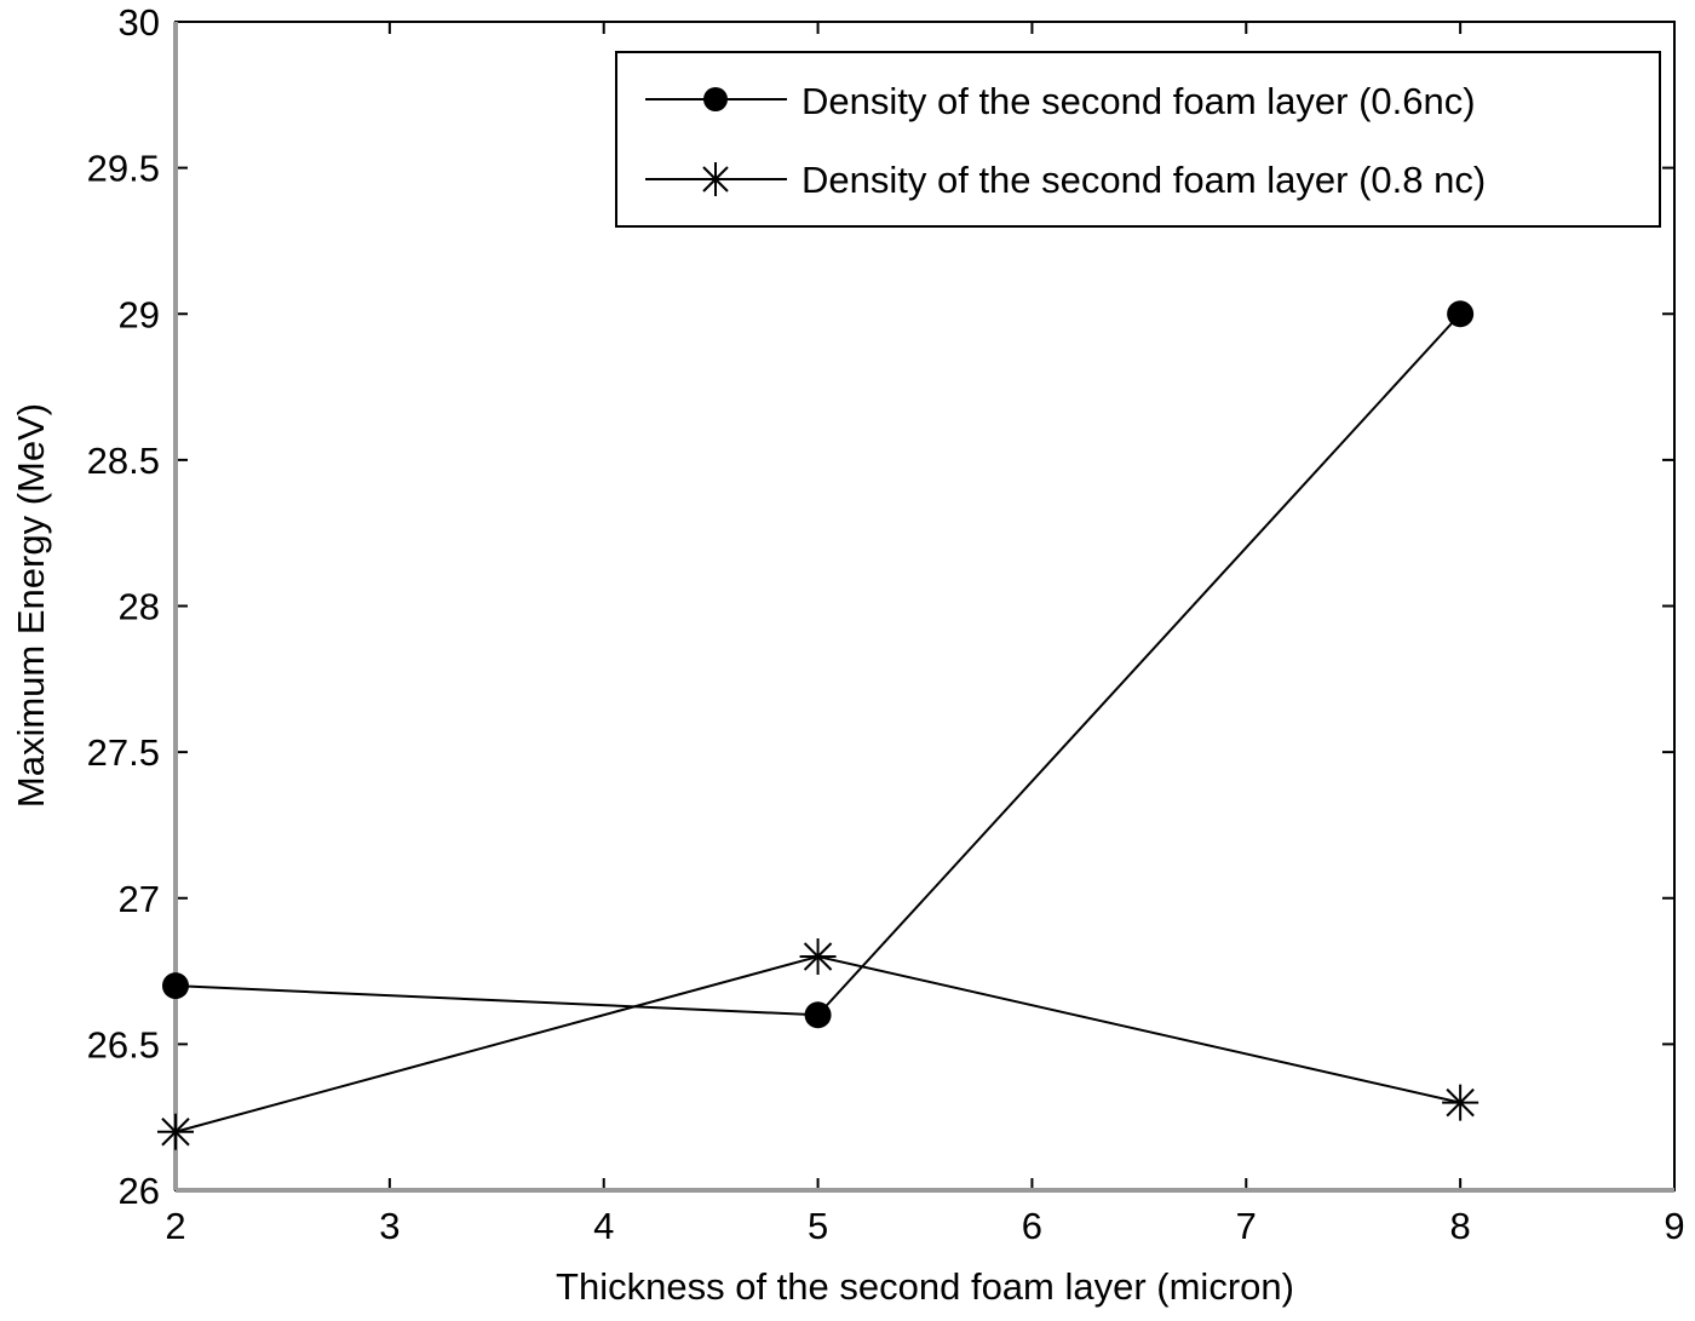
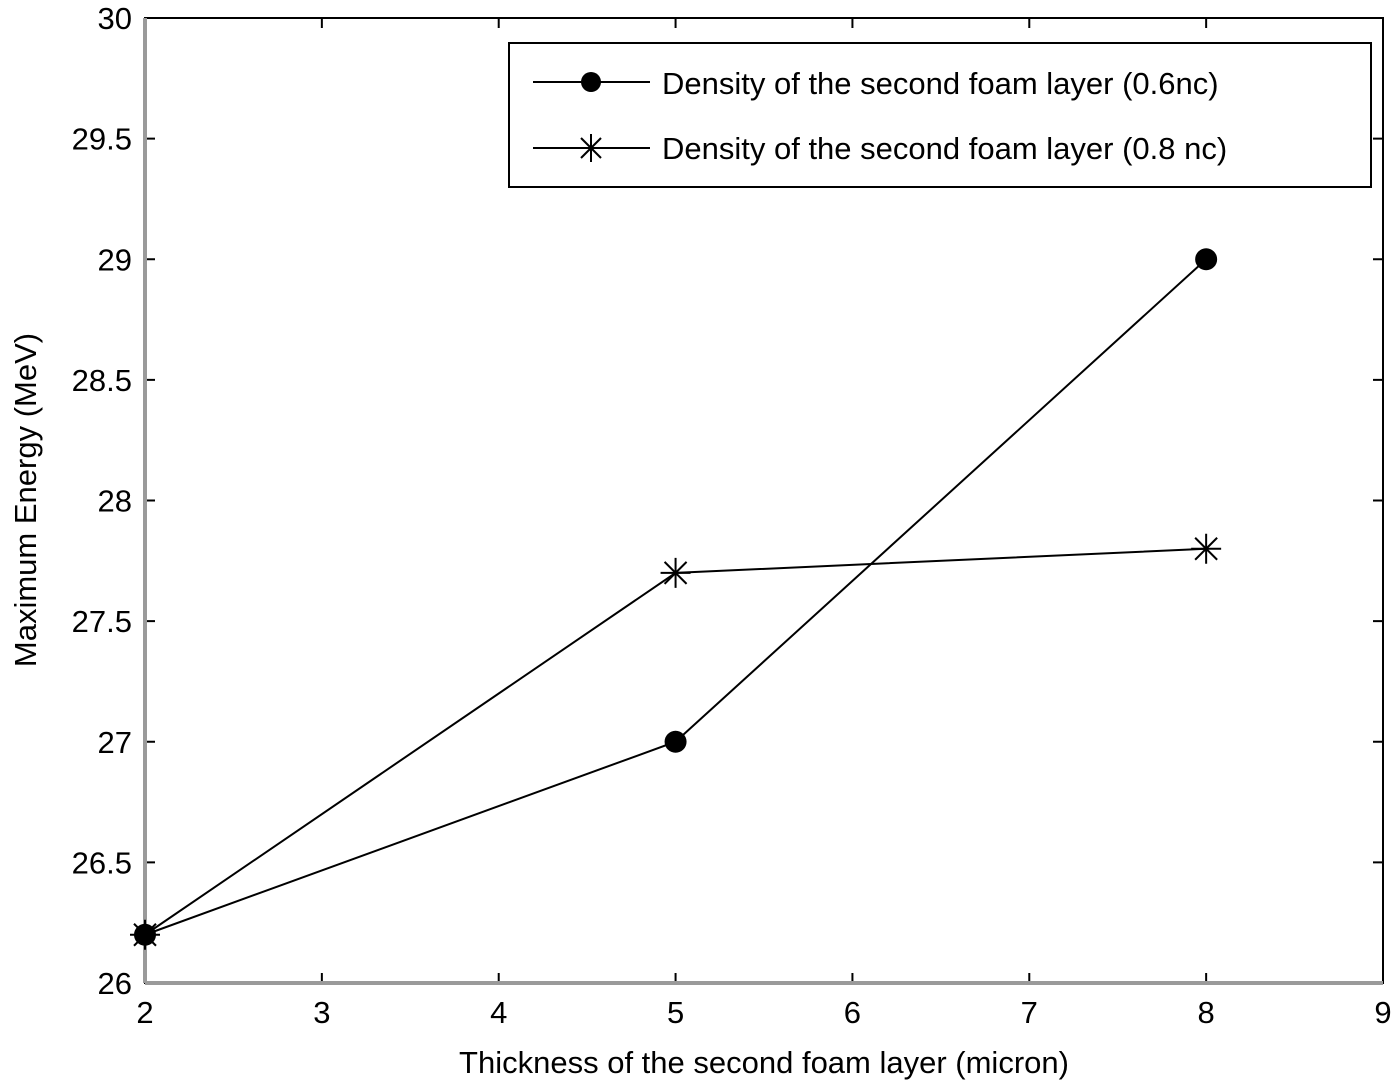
Density of the second foam layer (0.6nc)/2: 26.7 -> 26.2
Density of the second foam layer (0.6nc)/5: 26.6 -> 27.0
Density of the second foam layer (0.8 nc)/5: 26.8 -> 27.7
Density of the second foam layer (0.8 nc)/8: 26.3 -> 27.8
